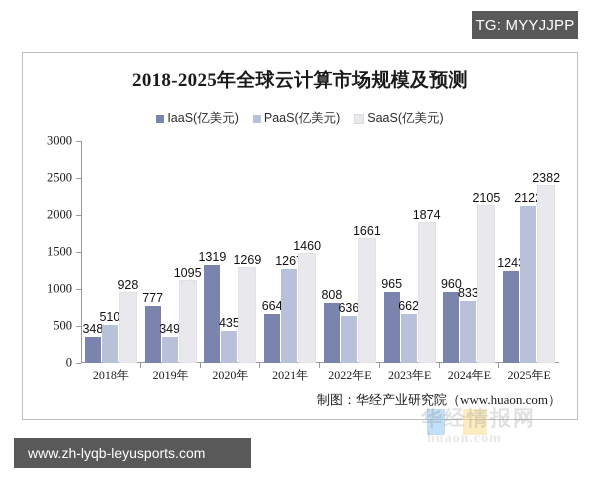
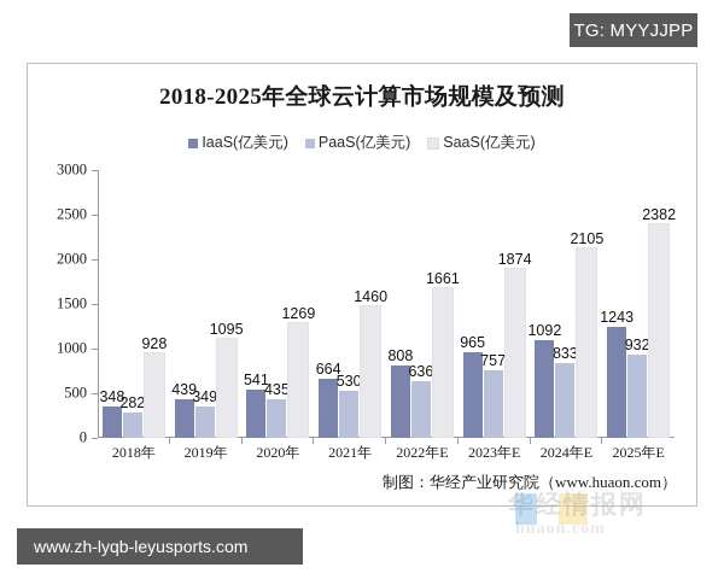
PaaS(亿美元)/2018年: 510 -> 282
IaaS(亿美元)/2019年: 777 -> 439
IaaS(亿美元)/2020年: 1319 -> 541
PaaS(亿美元)/2021年: 1267 -> 530
PaaS(亿美元)/2023年E: 662 -> 757
IaaS(亿美元)/2024年E: 960 -> 1092
PaaS(亿美元)/2025年E: 2122 -> 932
